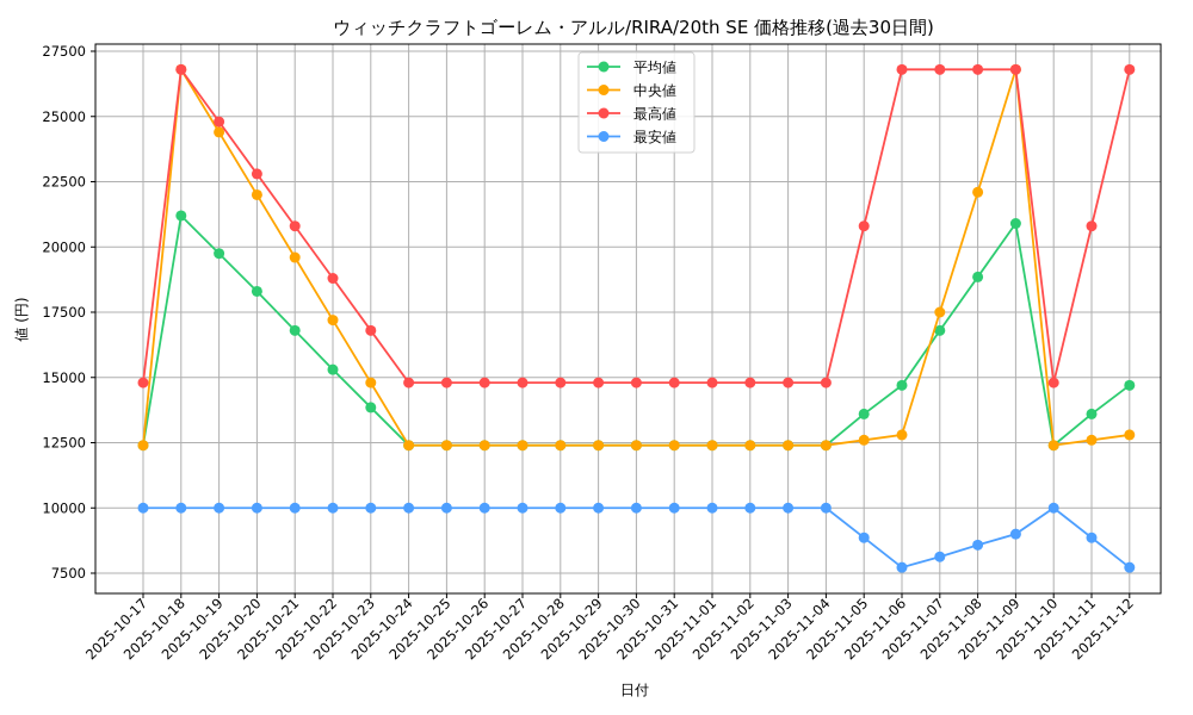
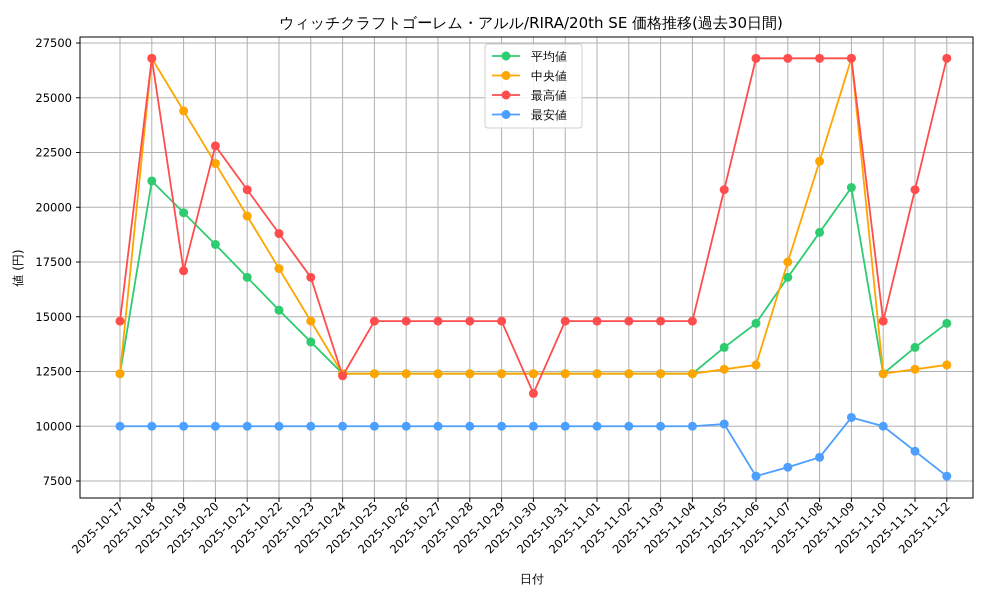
最高値/2025-10-19: 24800 -> 17100
最高値/2025-10-24: 14800 -> 12300
最高値/2025-10-30: 14800 -> 11500
最安値/2025-11-05: 8900 -> 10100
最安値/2025-11-09: 9000 -> 10400
